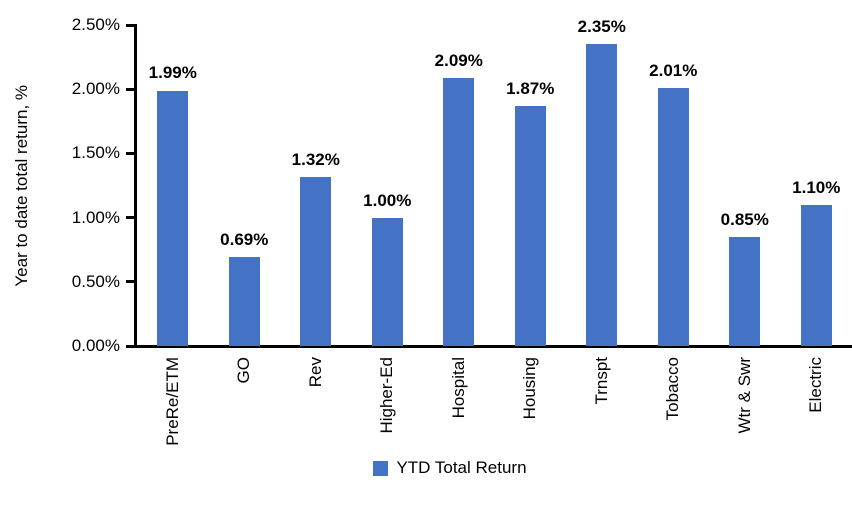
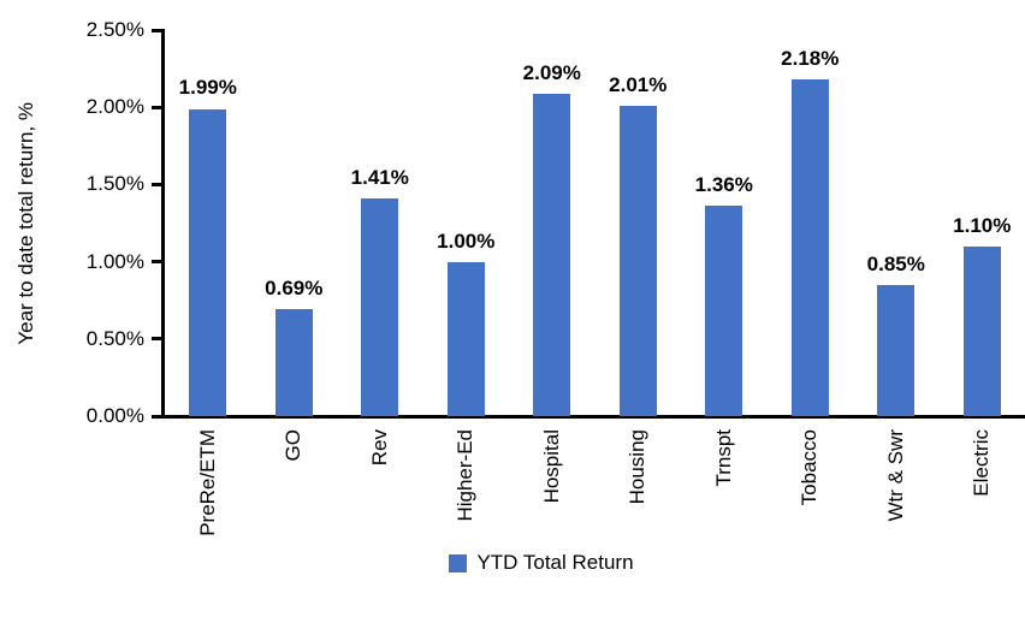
Rev: 1.32% -> 1.41%
Housing: 1.87% -> 2.01%
Trnspt: 2.35% -> 1.36%
Tobacco: 2.01% -> 2.18%
